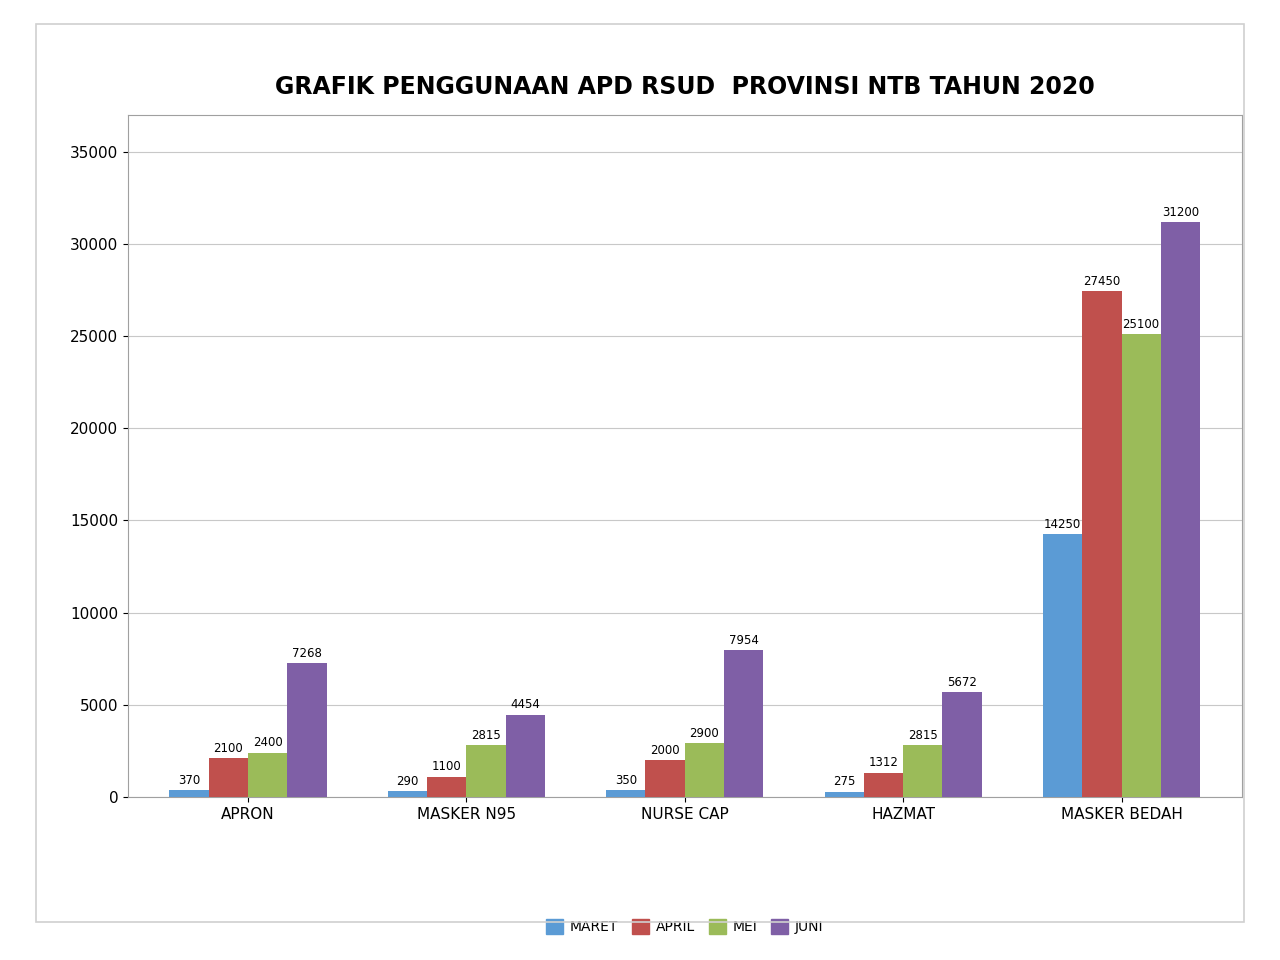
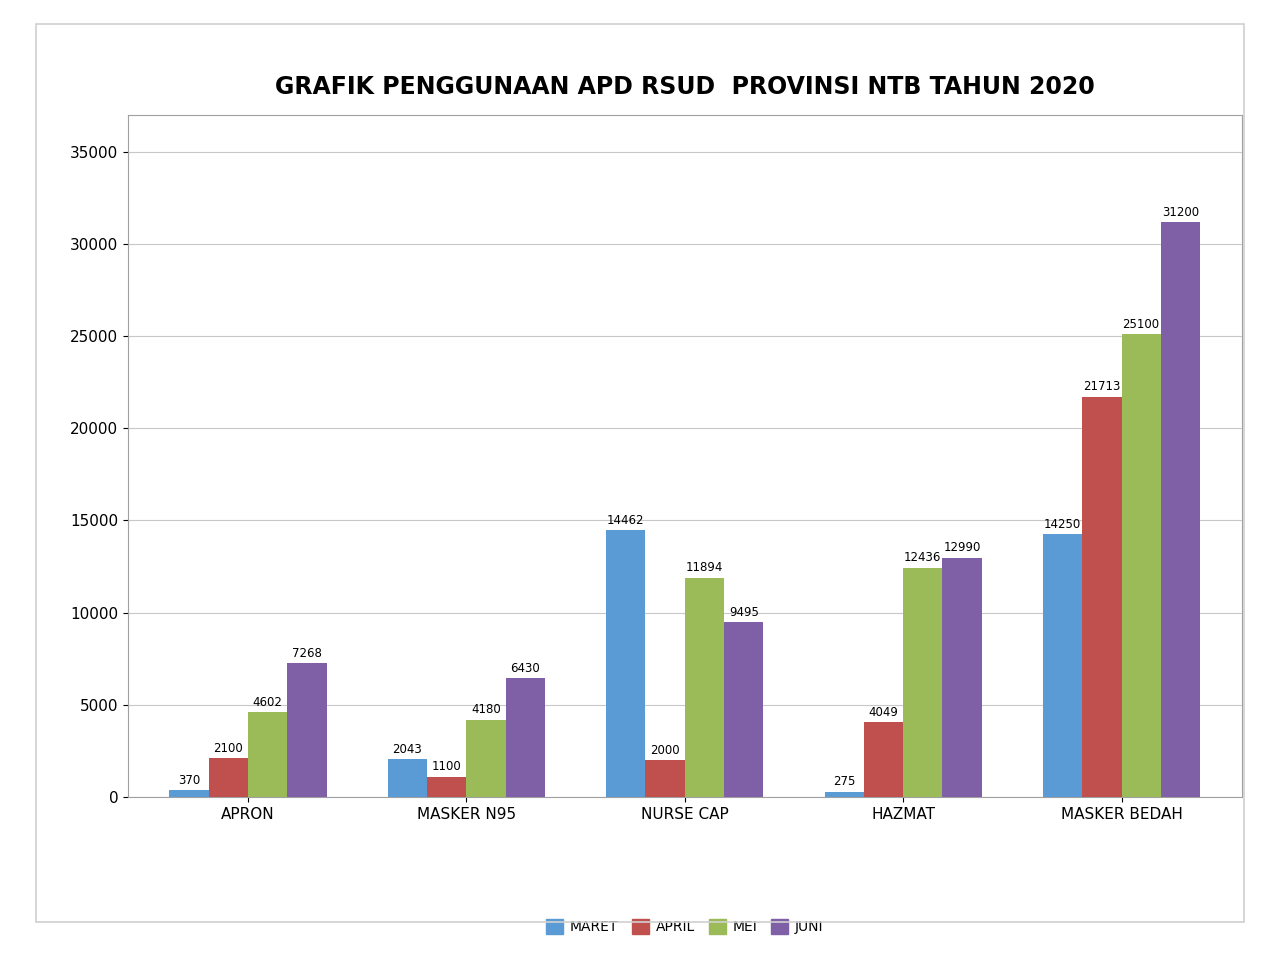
MEI/APRON: 2400 -> 4602
MARET/MASKER N95: 290 -> 2043
MEI/MASKER N95: 2815 -> 4180
JUNI/MASKER N95: 4454 -> 6430
MARET/NURSE CAP: 350 -> 14462
MEI/NURSE CAP: 2900 -> 11894
JUNI/NURSE CAP: 7954 -> 9495
APRIL/HAZMAT: 1312 -> 4049
MEI/HAZMAT: 2815 -> 12436
JUNI/HAZMAT: 5672 -> 12990
APRIL/MASKER BEDAH: 27450 -> 21713
